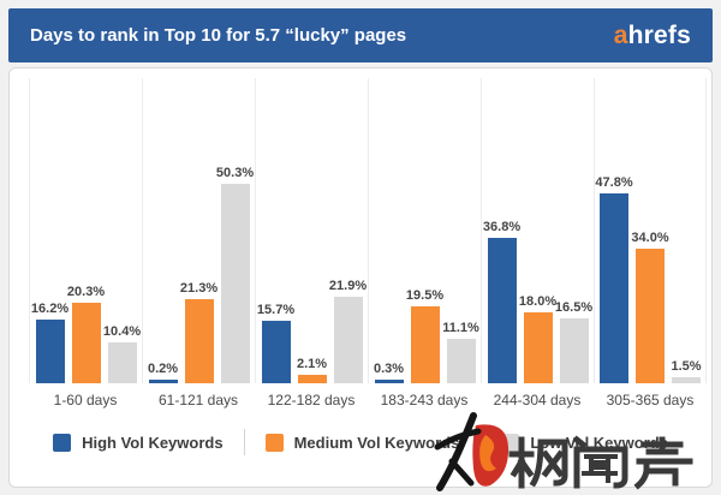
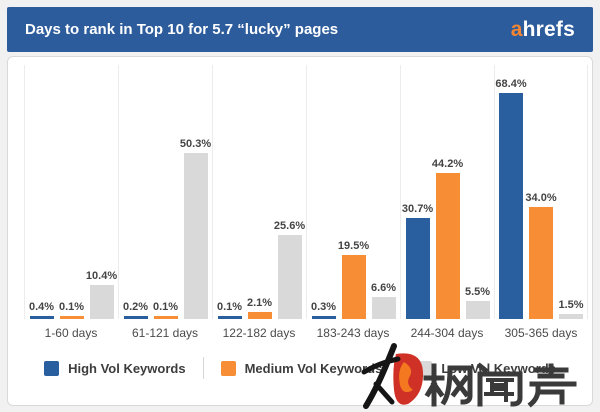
High Vol Keywords/1-60 days: 16.2% -> 0.4%
Medium Vol Keywords/1-60 days: 20.3% -> 0.1%
Medium Vol Keywords/61-121 days: 21.3% -> 0.1%
High Vol Keywords/122-182 days: 15.7% -> 0.1%
Low Vol Keywords/122-182 days: 21.9% -> 25.6%
Low Vol Keywords/183-243 days: 11.1% -> 6.6%
High Vol Keywords/244-304 days: 36.8% -> 30.7%
Medium Vol Keywords/244-304 days: 18.0% -> 44.2%
Low Vol Keywords/244-304 days: 16.5% -> 5.5%
High Vol Keywords/305-365 days: 47.8% -> 68.4%
